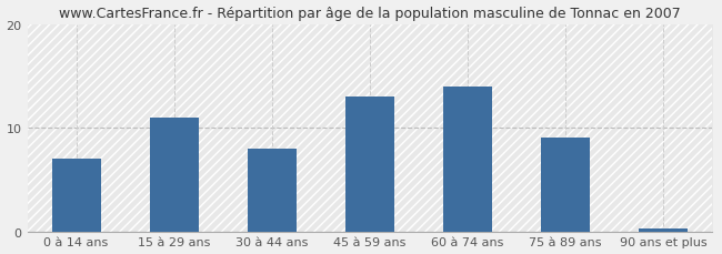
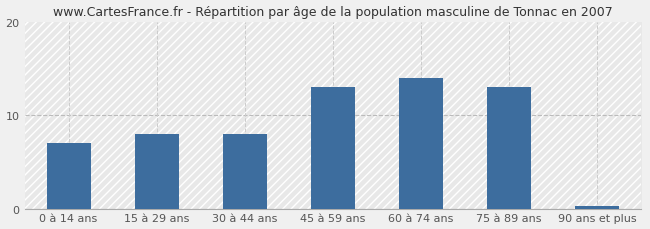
15 à 29 ans: 11.0 -> 8.0
75 à 89 ans: 9.0 -> 13.0
